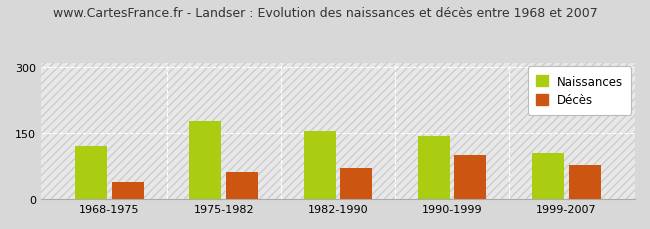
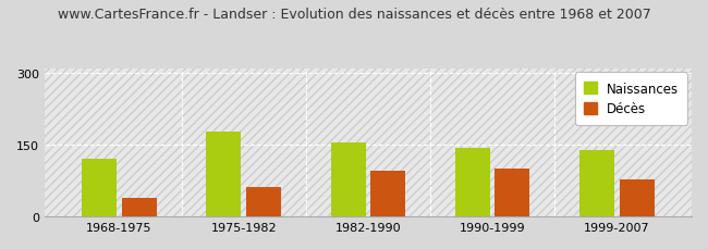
Décès/1982-1990: 70 -> 95
Naissances/1999-2007: 105 -> 140
